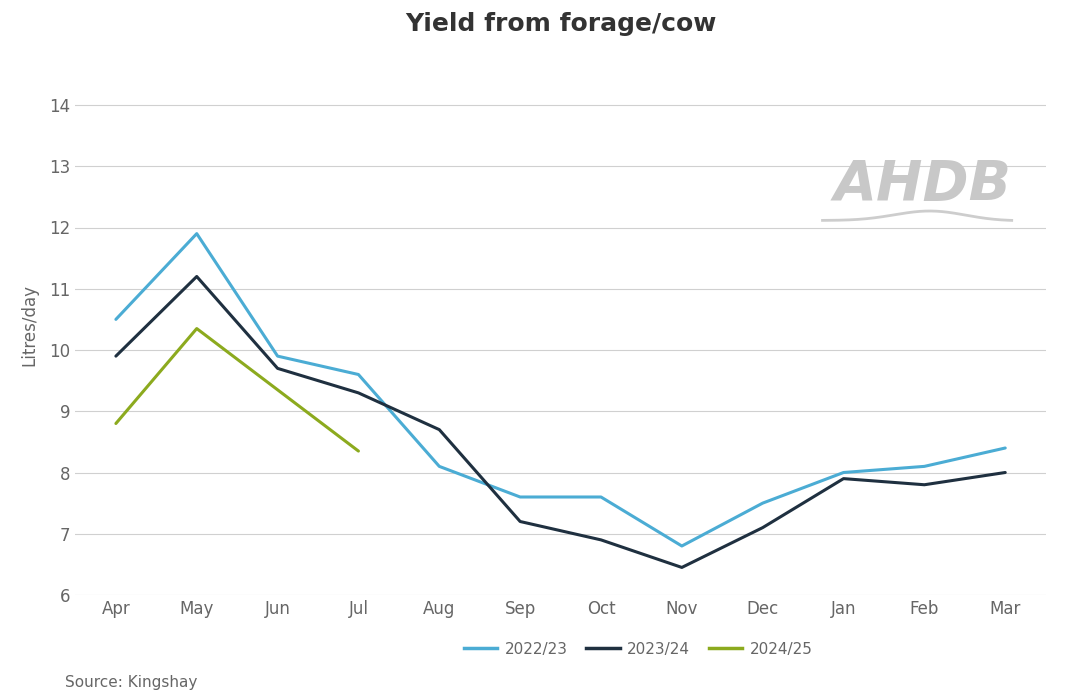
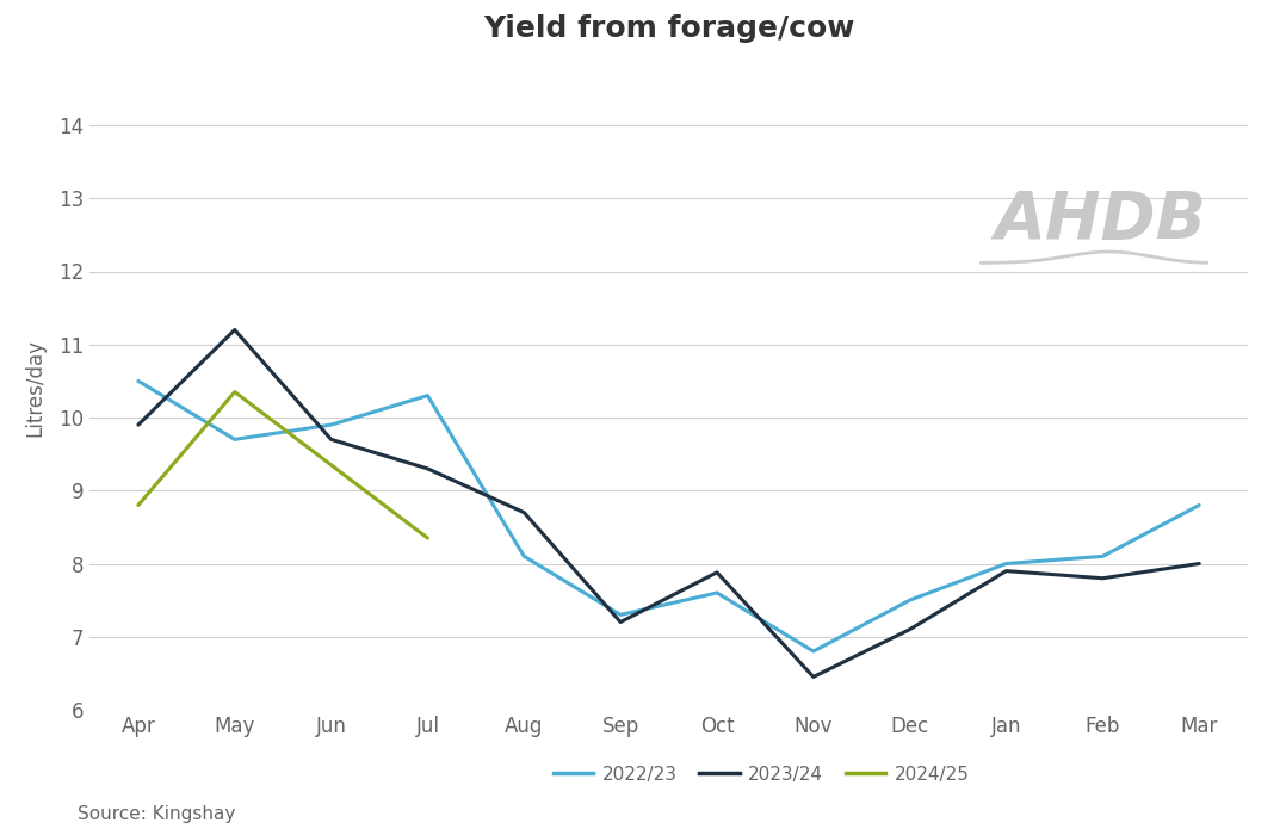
2022/23/May: 11.9 -> 9.7
2022/23/Jul: 9.6 -> 10.3
2022/23/Sep: 7.6 -> 7.3
2023/24/Oct: 6.90 -> 7.88
2022/23/Mar: 8.4 -> 8.8
